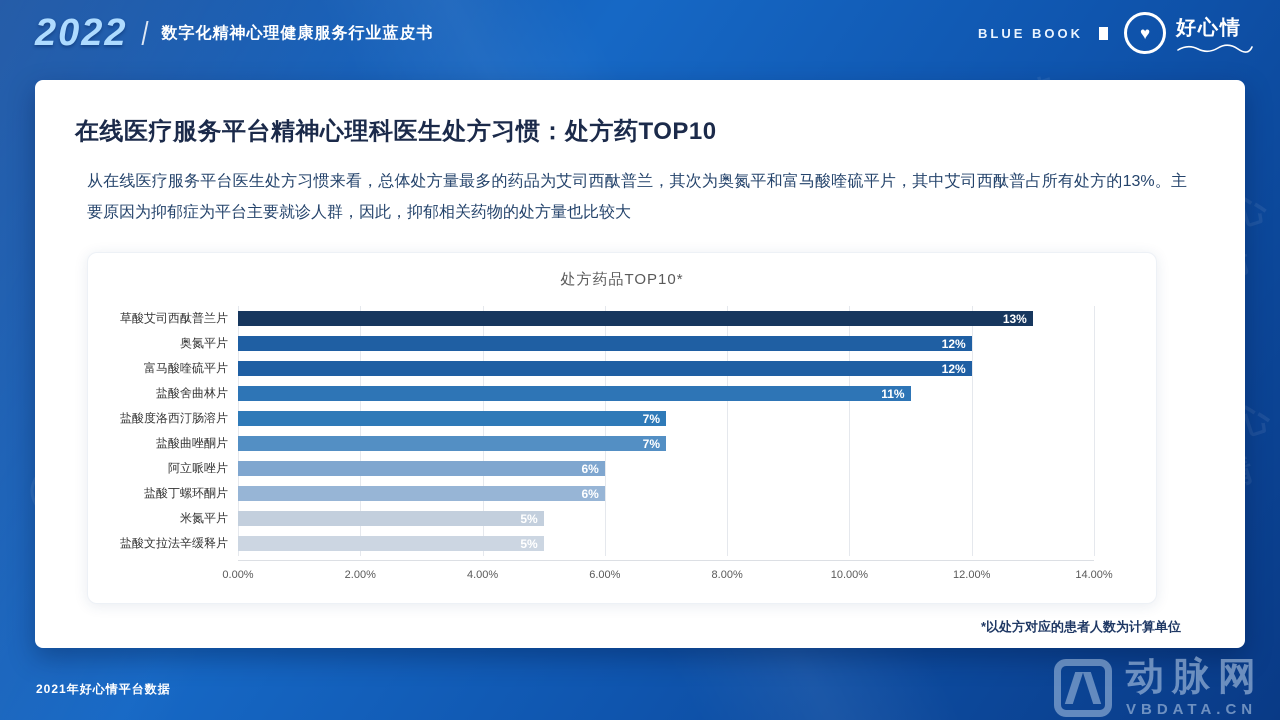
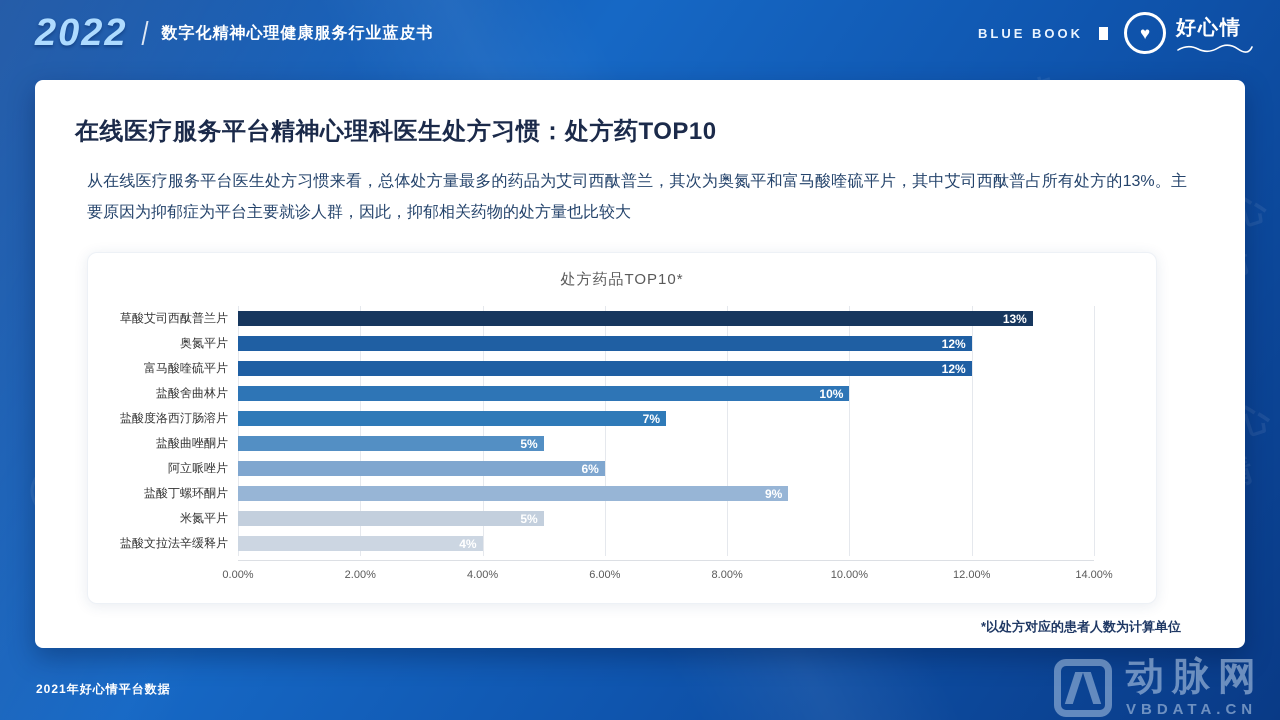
盐酸舍曲林片: 11% -> 10%
盐酸曲唑酮片: 7% -> 5%
盐酸丁螺环酮片: 6% -> 9%
盐酸文拉法辛缓释片: 5% -> 4%
